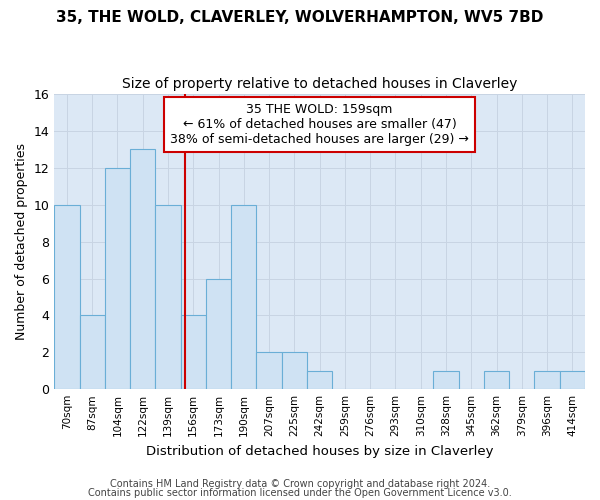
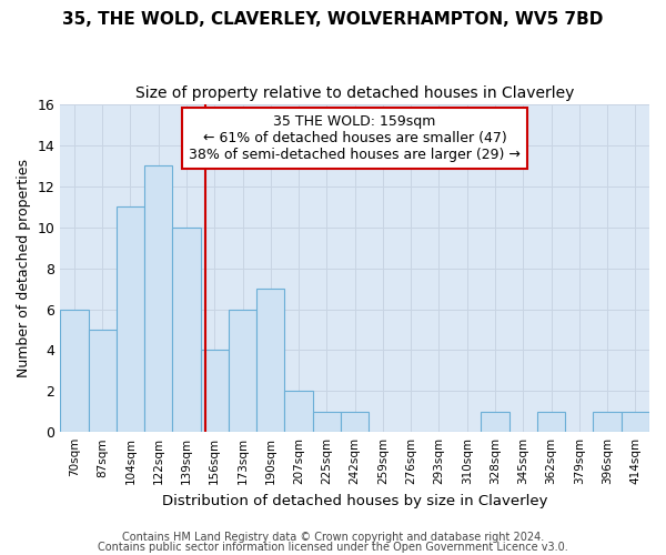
70sqm: 10 -> 6
87sqm: 4 -> 5
104sqm: 12 -> 11
190sqm: 10 -> 7
225sqm: 2 -> 1
